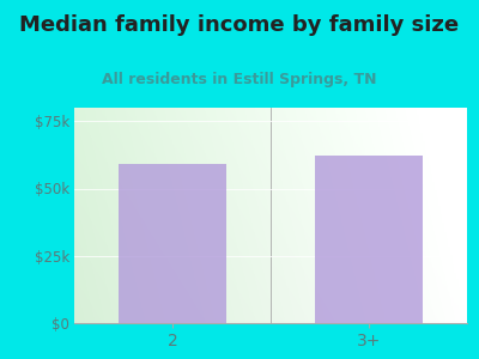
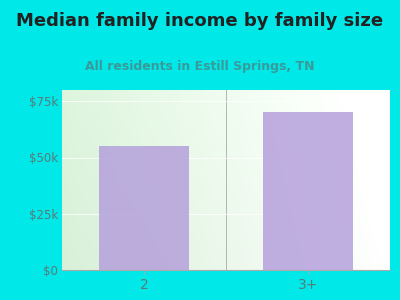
2: $59k -> $55k
3+: $62k -> $70k
